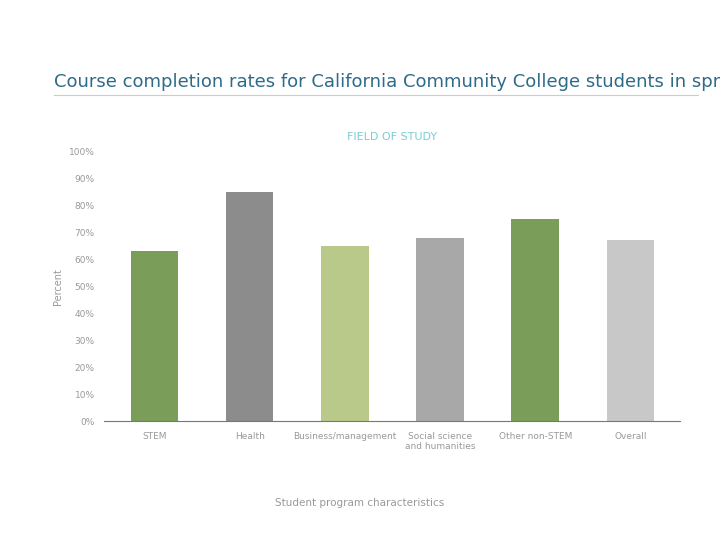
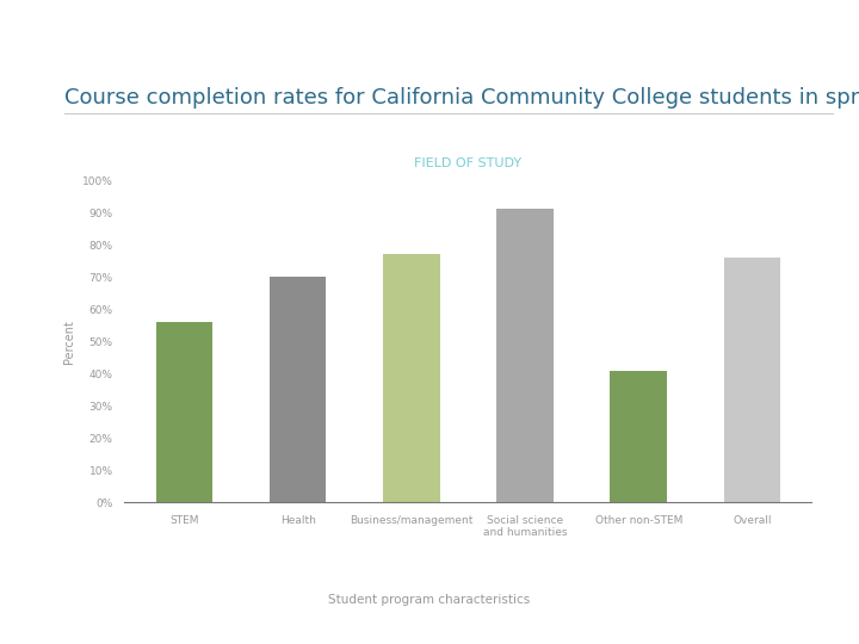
STEM: 63% -> 56%
Health: 85% -> 70%
Business/management: 65% -> 77%
Social science and humanities: 68% -> 91%
Other non-STEM: 75% -> 41%
Overall: 67% -> 76%
